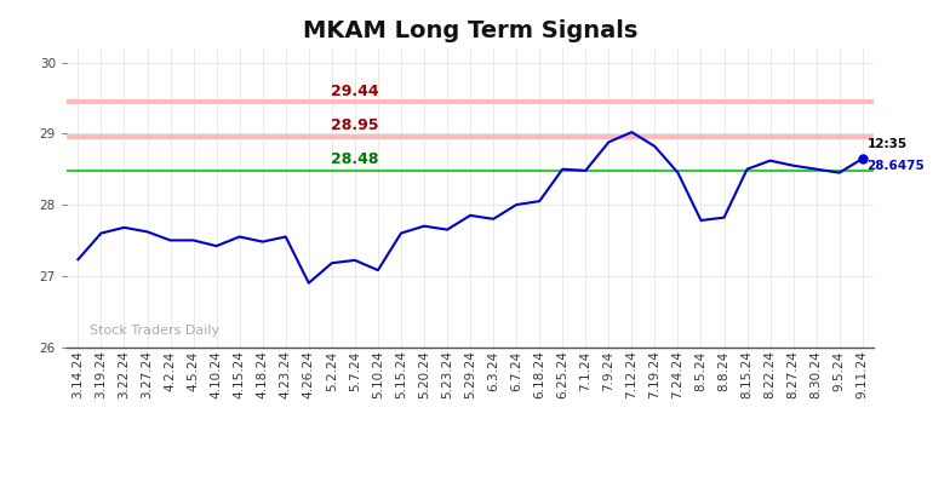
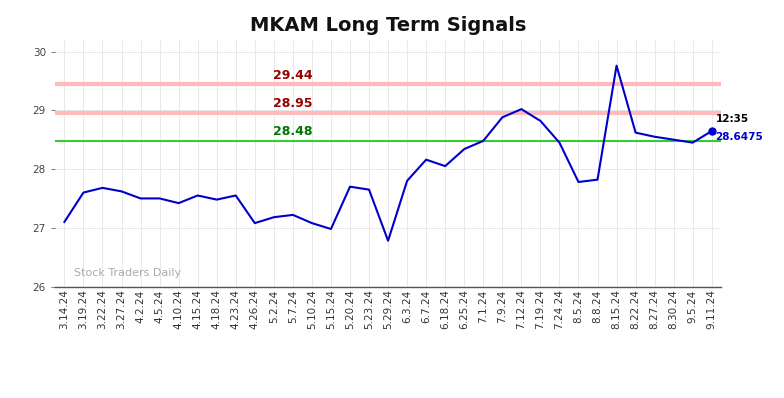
3.14.24: 27.23 -> 27.10
4.26.24: 26.90 -> 27.08
5.15.24: 27.60 -> 26.98
5.29.24: 27.85 -> 26.78
6.7.24: 28.00 -> 28.16
6.25.24: 28.50 -> 28.34
8.15.24: 28.50 -> 29.76
